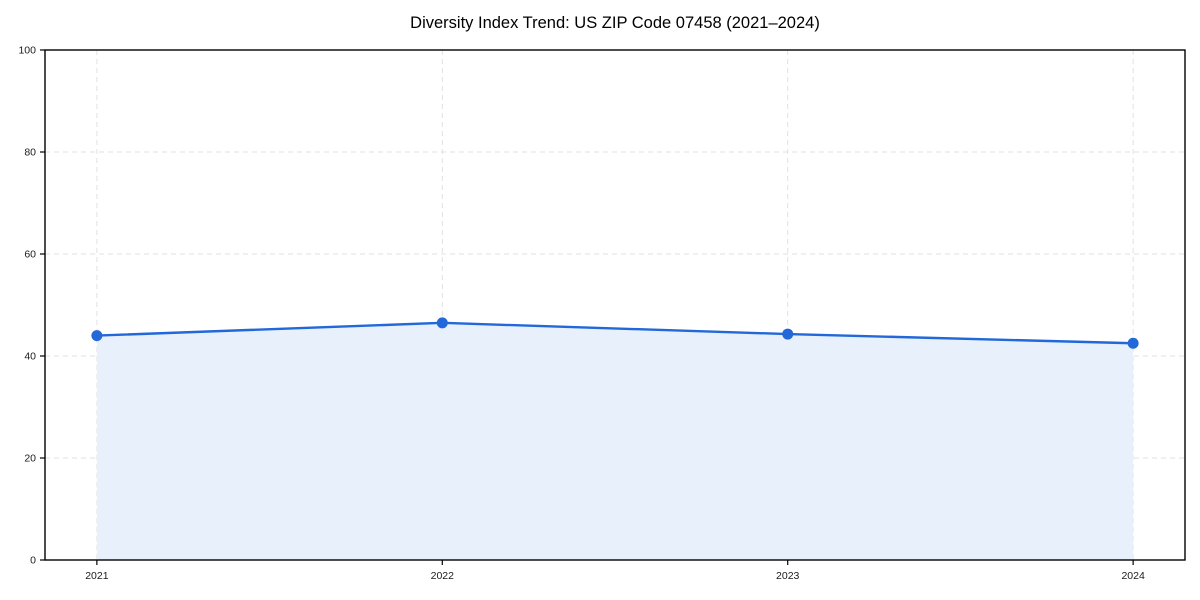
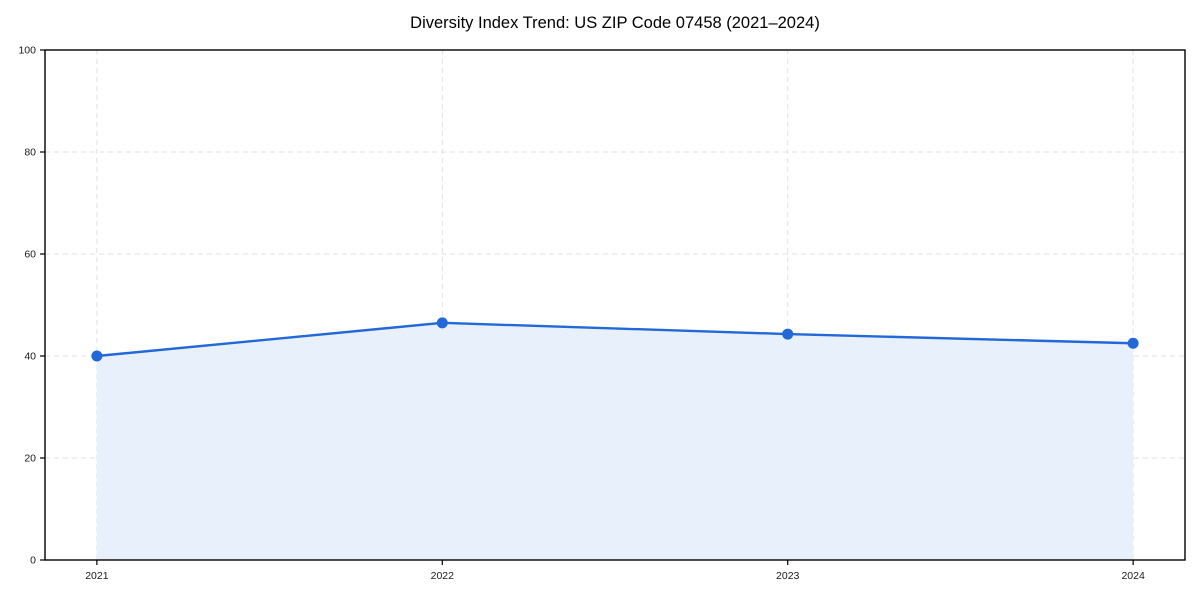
2021: 44 -> 40
